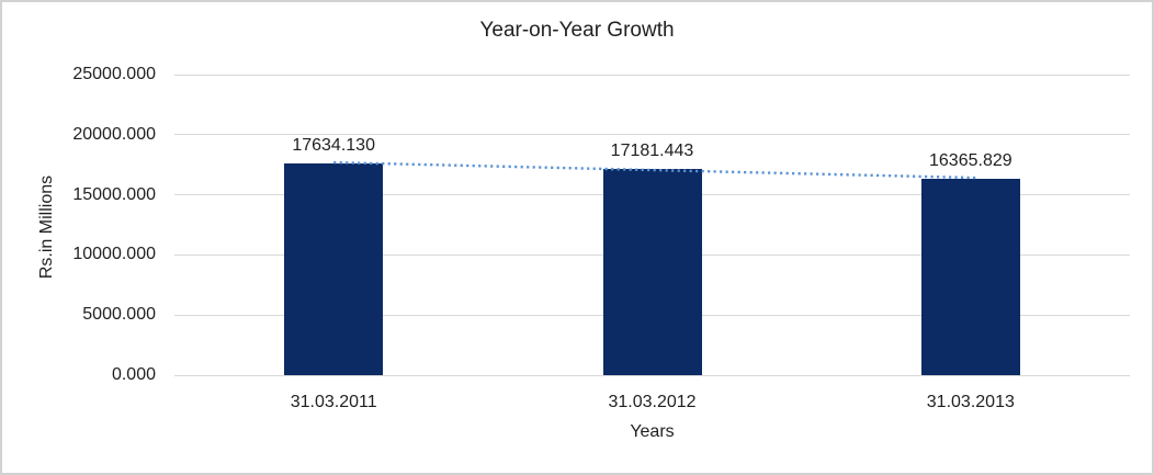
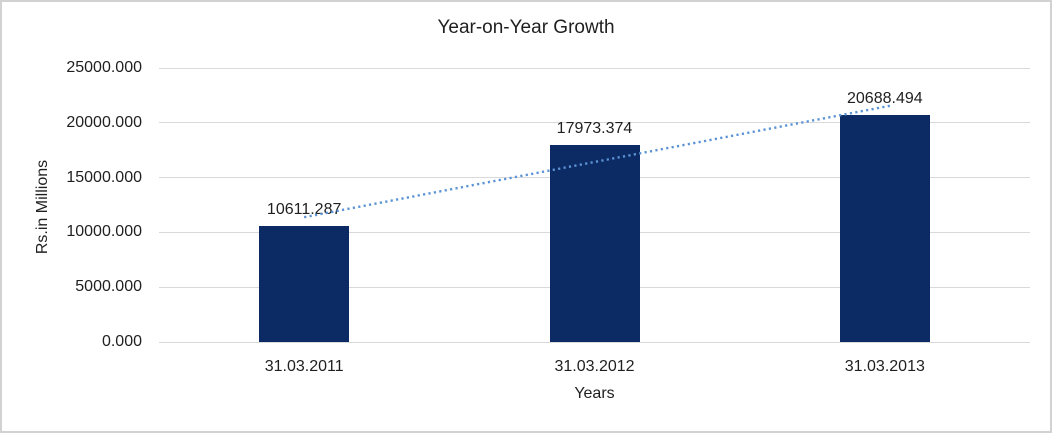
31.03.2011: 17634.130 -> 10611.287
31.03.2012: 17181.443 -> 17973.374
31.03.2013: 16365.829 -> 20688.494
